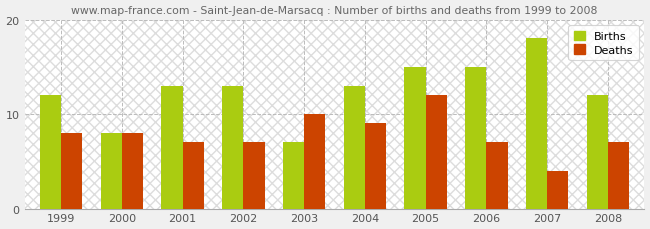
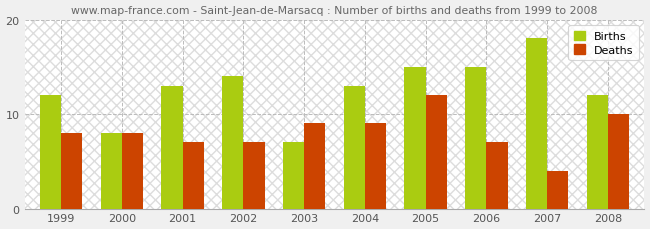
Births/2002: 13 -> 14
Deaths/2003: 10 -> 9
Deaths/2008: 7 -> 10
